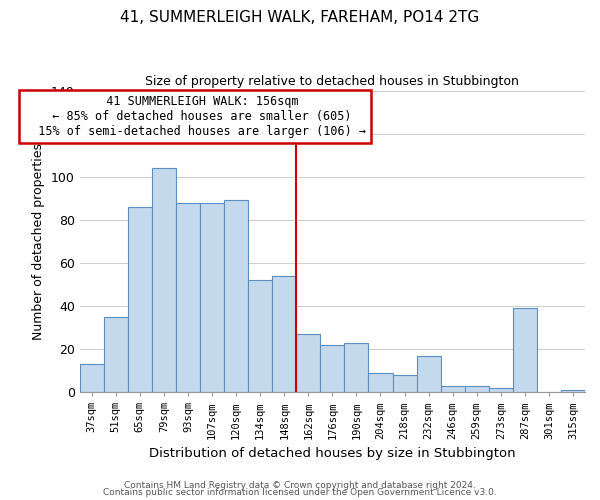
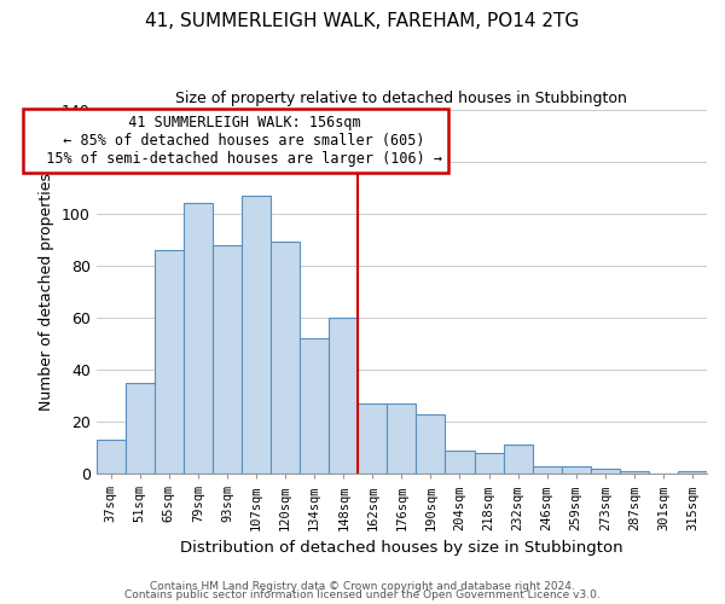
107sqm: 88 -> 107
148sqm: 54 -> 60
176sqm: 22 -> 27
232sqm: 17 -> 11
287sqm: 39 -> 1
